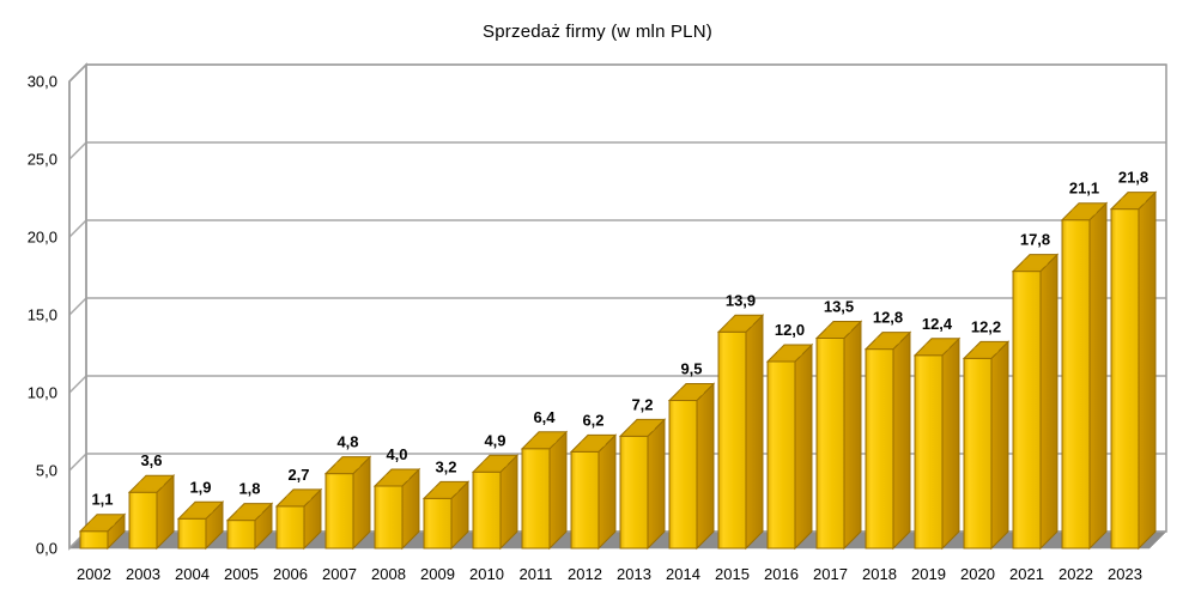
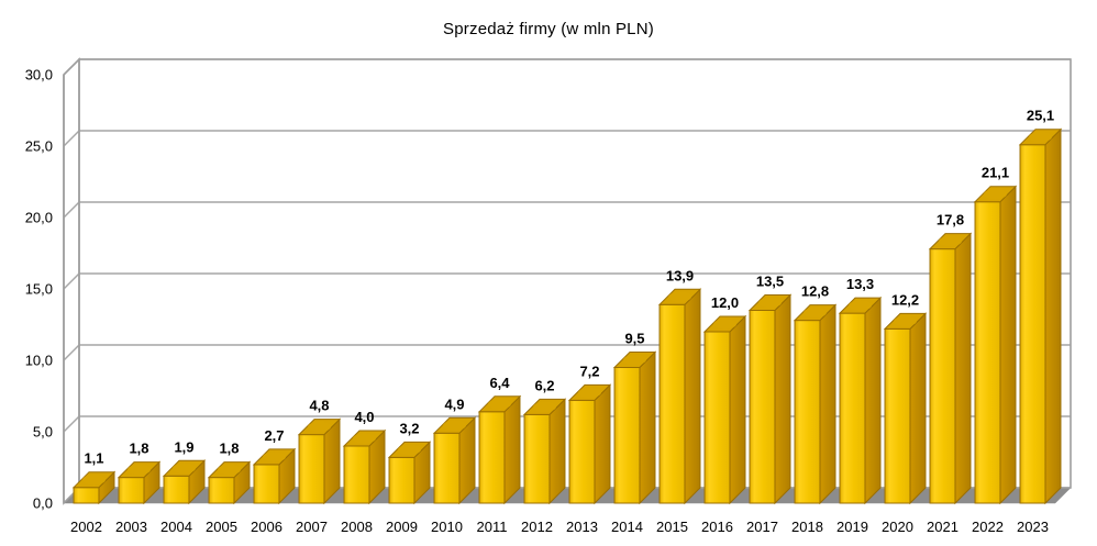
2003: 3,6 -> 1,8
2019: 12,4 -> 13,3
2023: 21,8 -> 25,1
